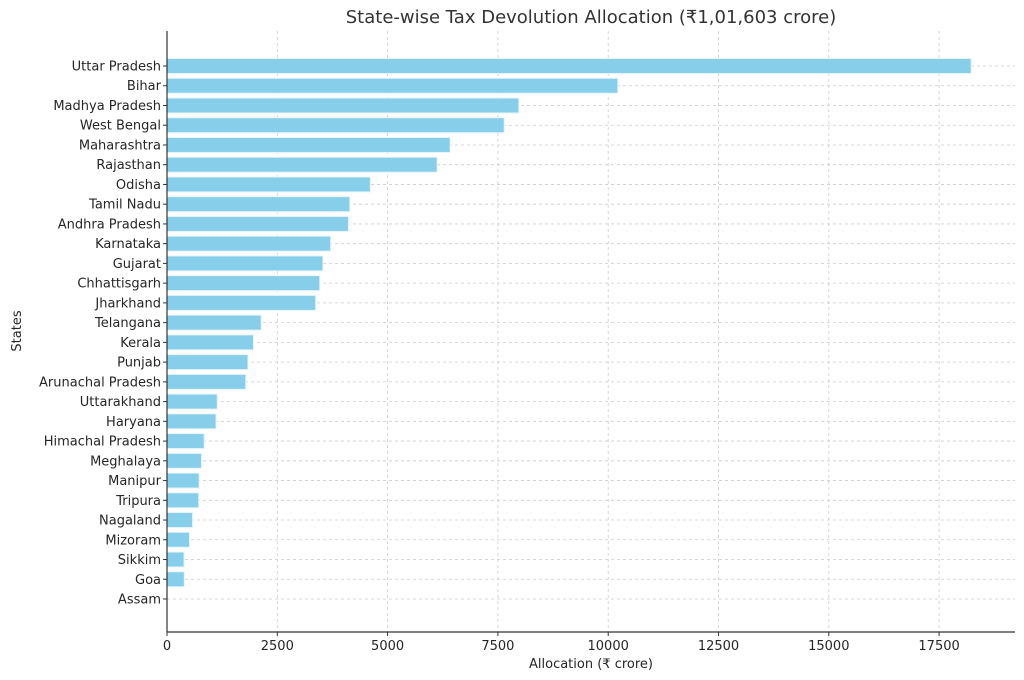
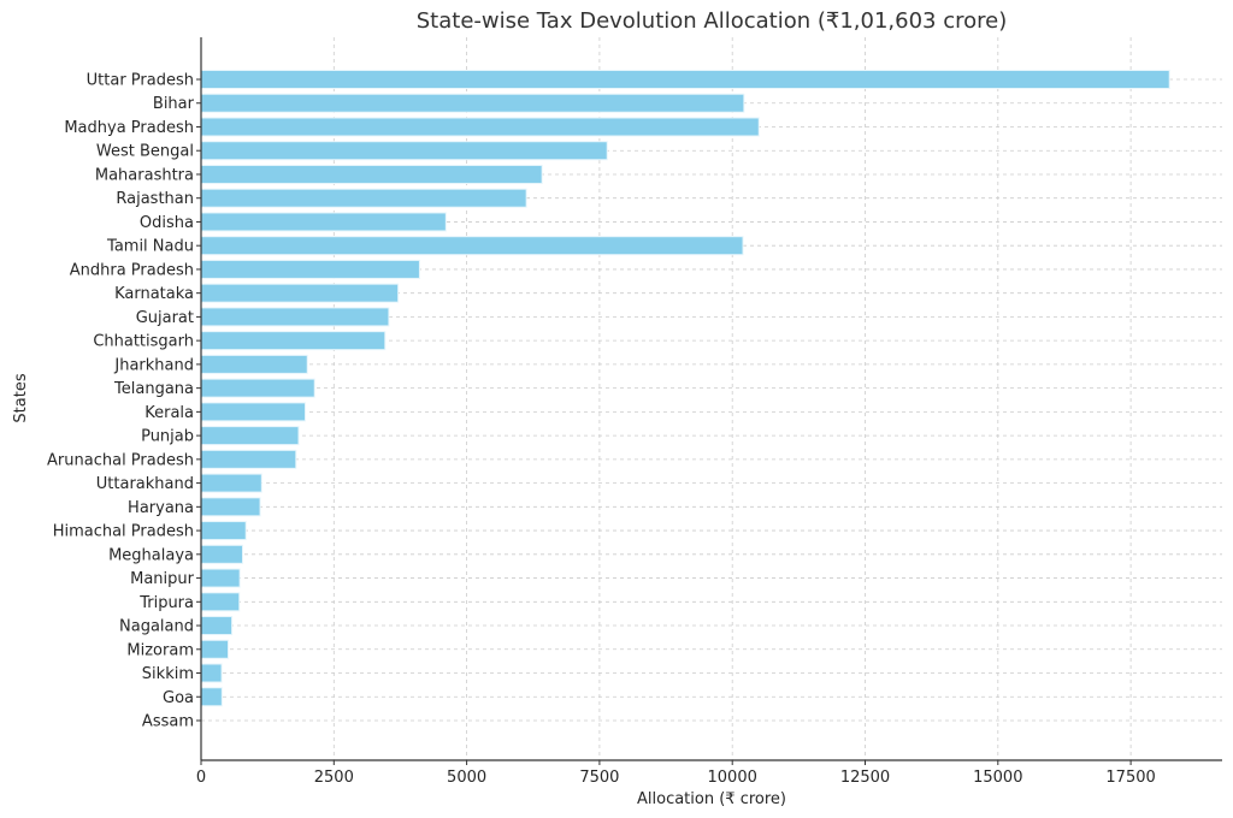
Madhya Pradesh: 8000 -> 10500
Tamil Nadu: 4100 -> 10200
Jharkhand: 3400 -> 2000
